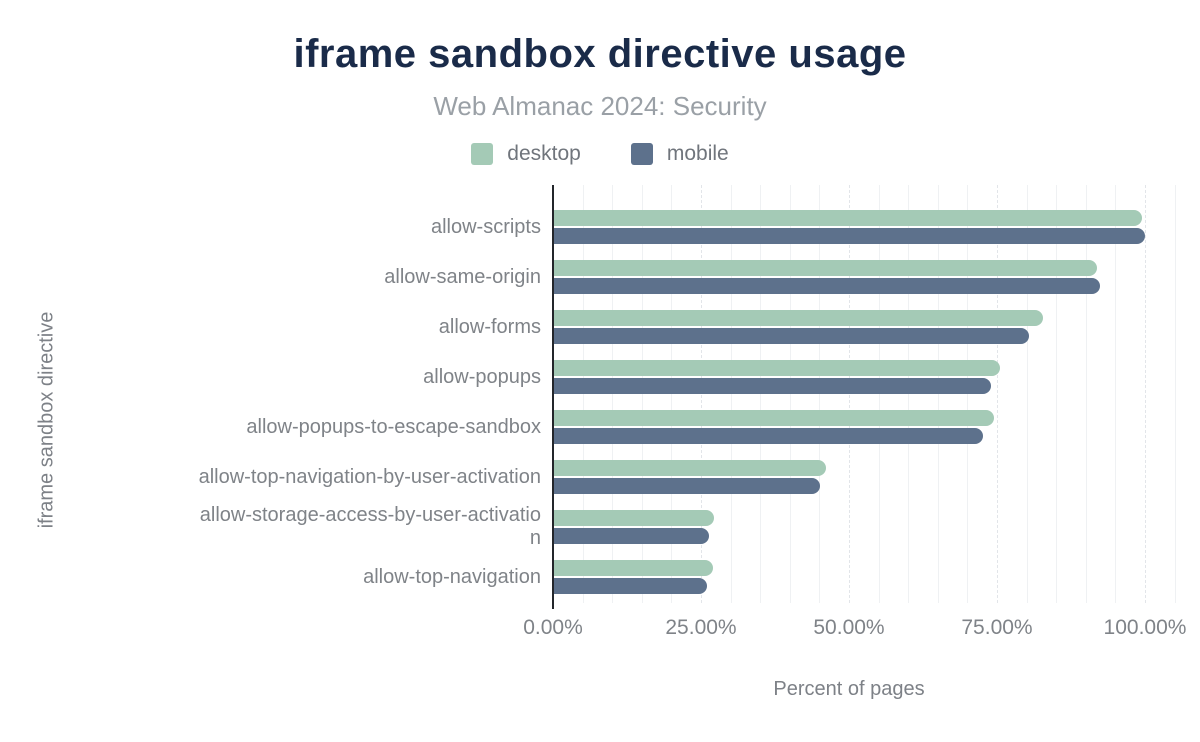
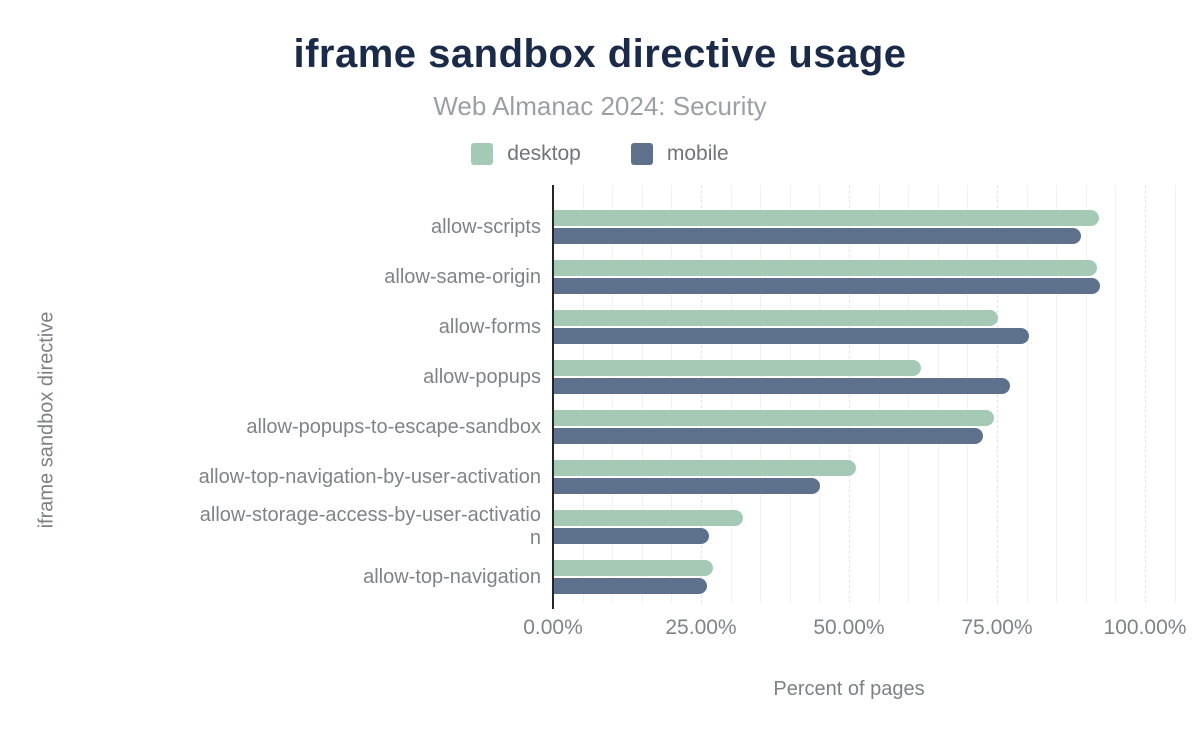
desktop/allow-scripts: 99% -> 92%
mobile/allow-scripts: 100% -> 89%
desktop/allow-forms: 83% -> 75%
desktop/allow-popups: 75% -> 62%
mobile/allow-popups: 74% -> 77%
desktop/allow-top-navigation-by-user-activation: 46% -> 51%
desktop/allow-storage-access-by-user-activation: 27% -> 32%
